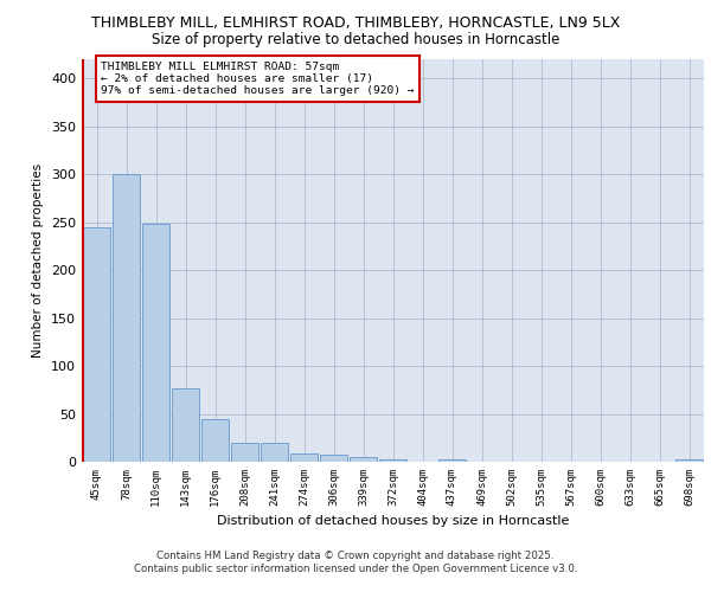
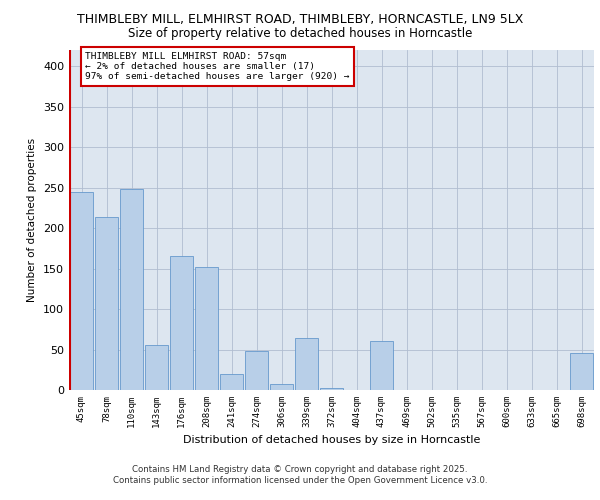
78sqm: 300 -> 214
143sqm: 77 -> 56
176sqm: 45 -> 166
208sqm: 20 -> 152
274sqm: 9 -> 48
339sqm: 5 -> 64
437sqm: 3 -> 60
698sqm: 3 -> 46
